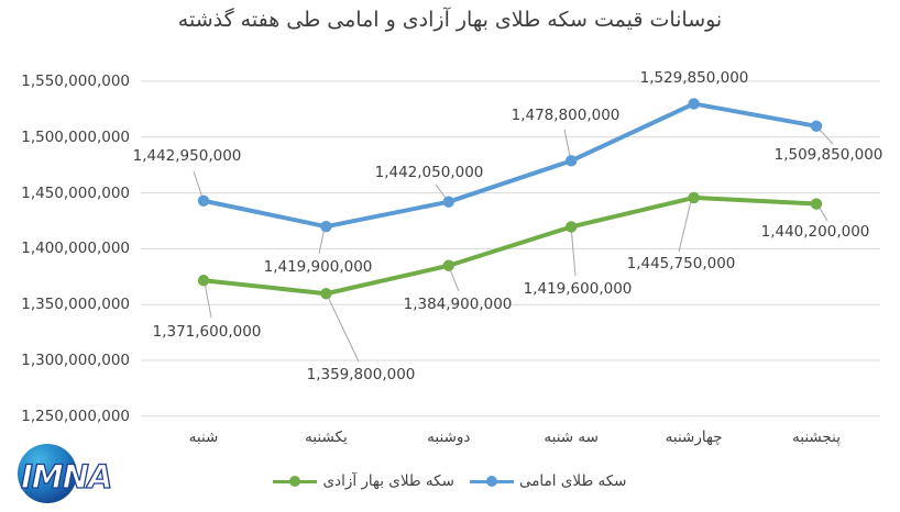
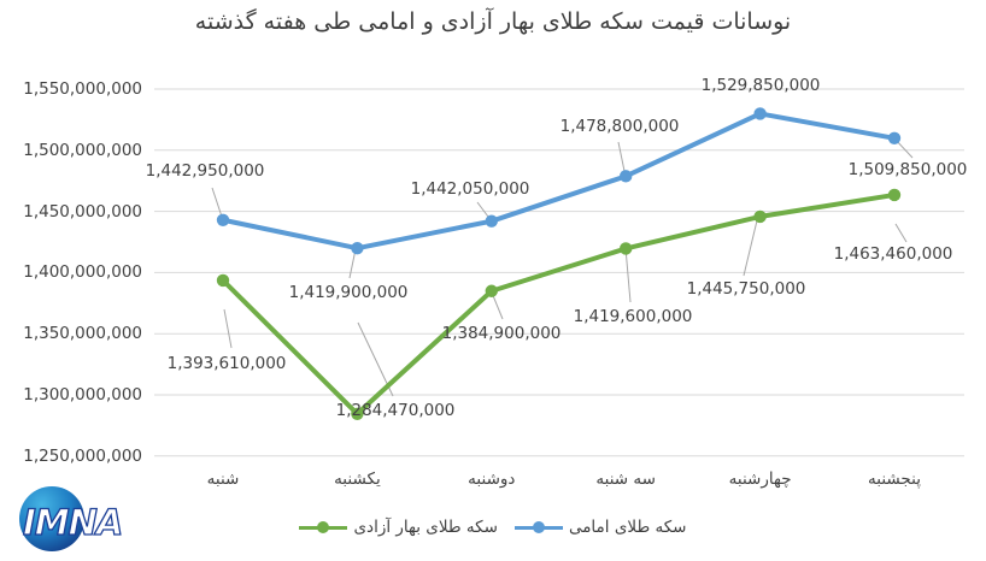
سکه طلای بهار آزادی/شنبه: 1,371,600,000 -> 1,393,610,000
سکه طلای بهار آزادی/یکشنبه: 1,359,800,000 -> 1,284,470,000
سکه طلای بهار آزادی/پنجشنبه: 1,440,200,000 -> 1,463,460,000
